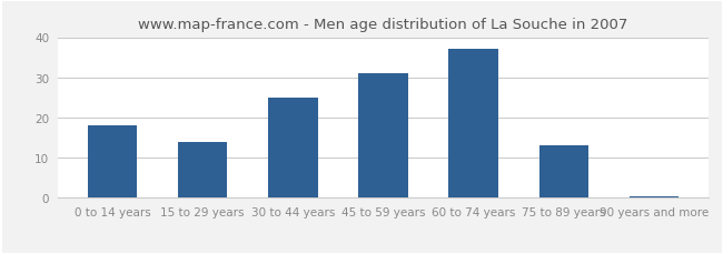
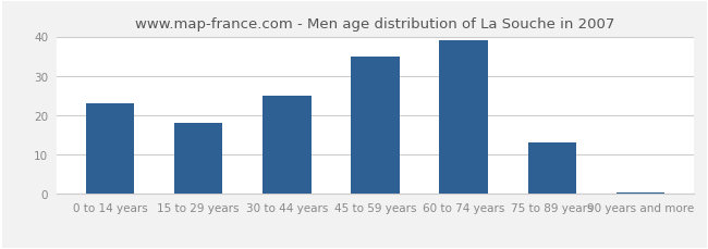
0 to 14 years: 18.0 -> 23.0
15 to 29 years: 14.0 -> 18.0
45 to 59 years: 31.0 -> 35.0
60 to 74 years: 37.0 -> 39.0
